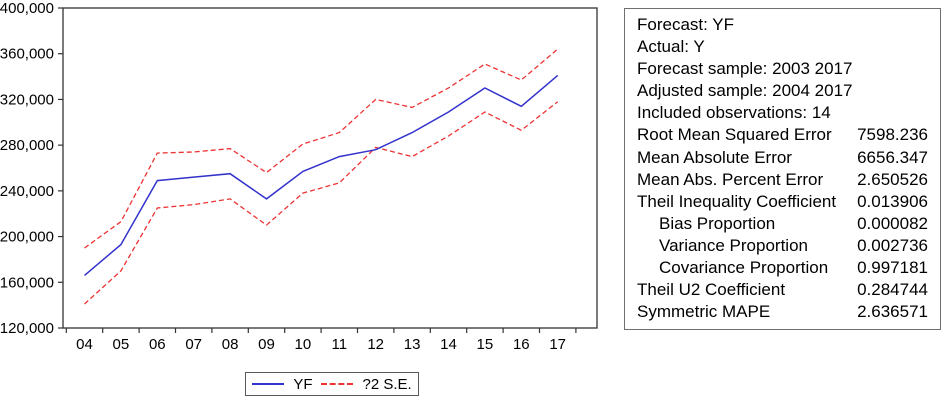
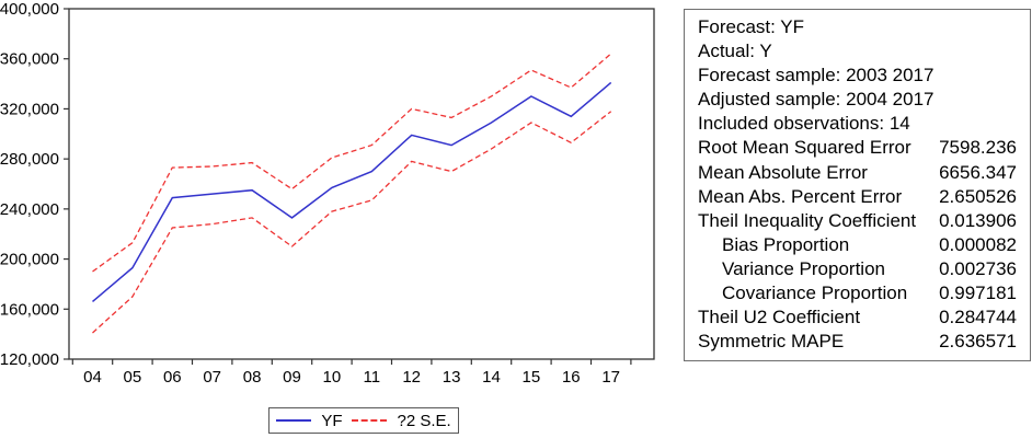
YF/12: 276000 -> 299000
